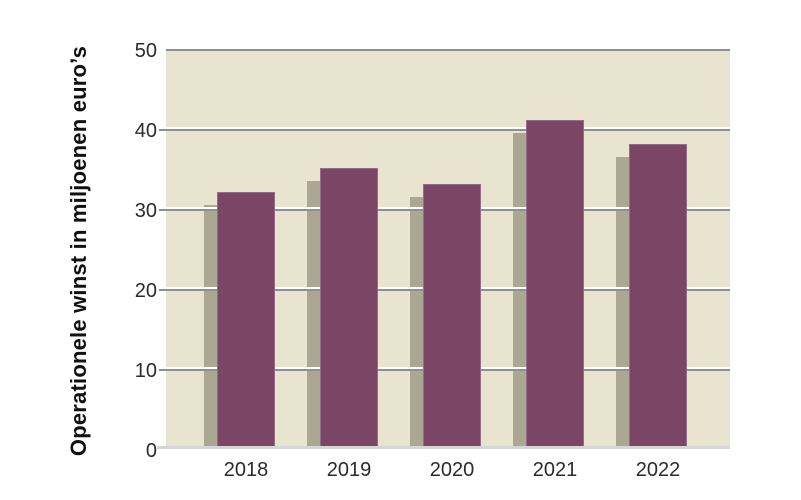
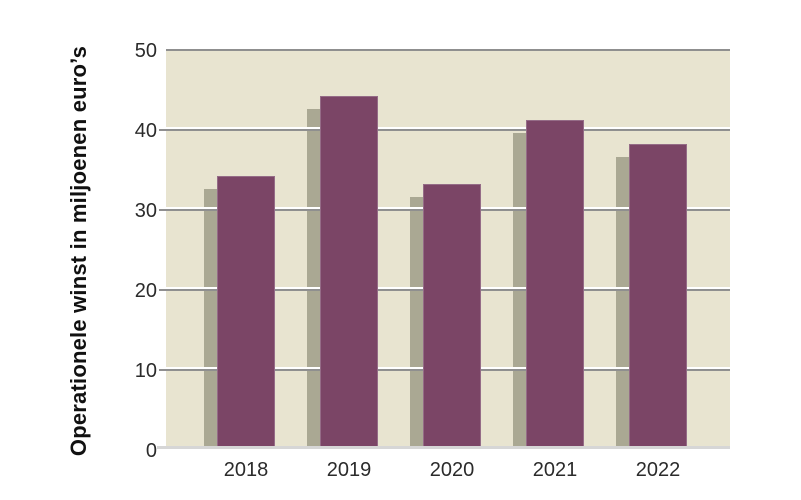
2018: 32 -> 34
2019: 35 -> 44
